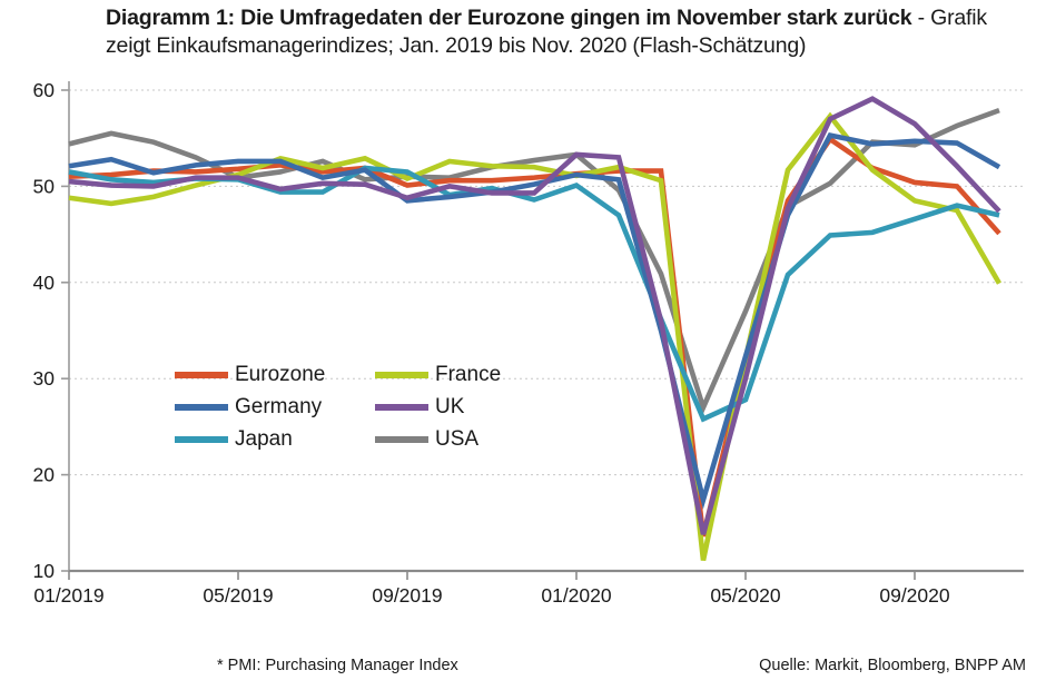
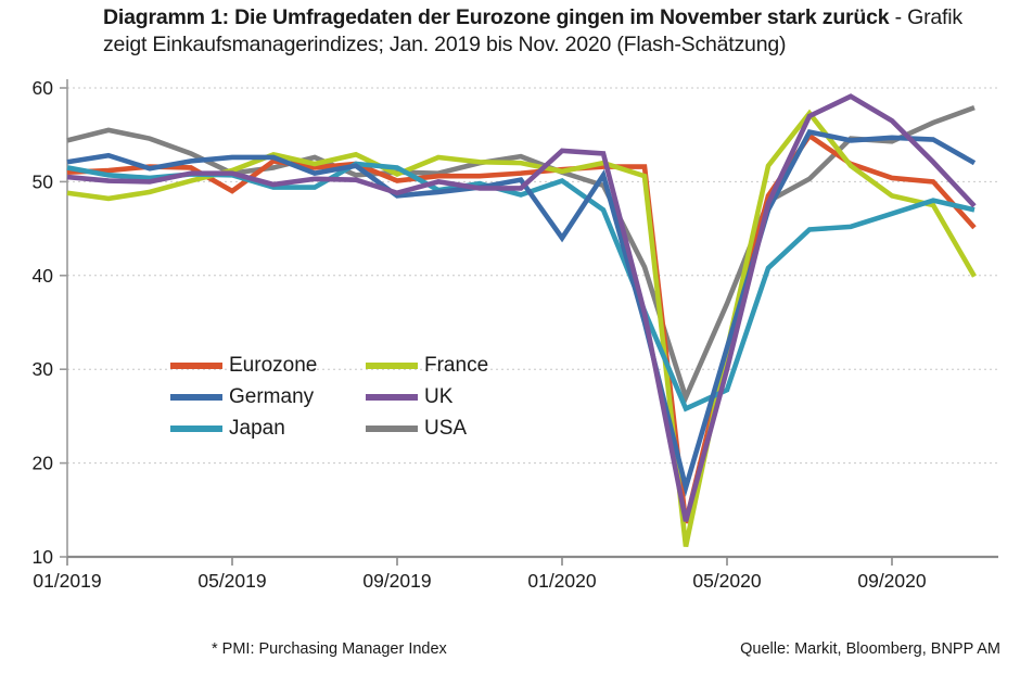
Eurozone/05/2019: 52 -> 49
Germany/01/2020: 51 -> 44
USA/01/2020: 53 -> 51
